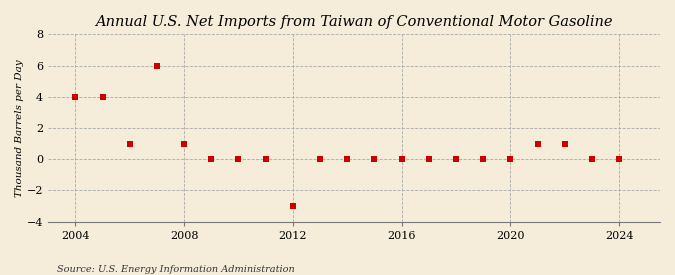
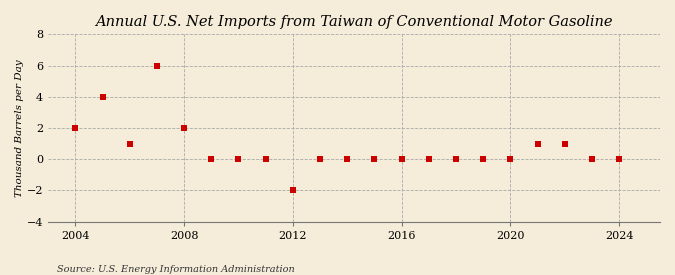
2004: 4 -> 2
2008: 1 -> 2
2012: -3 -> -2
